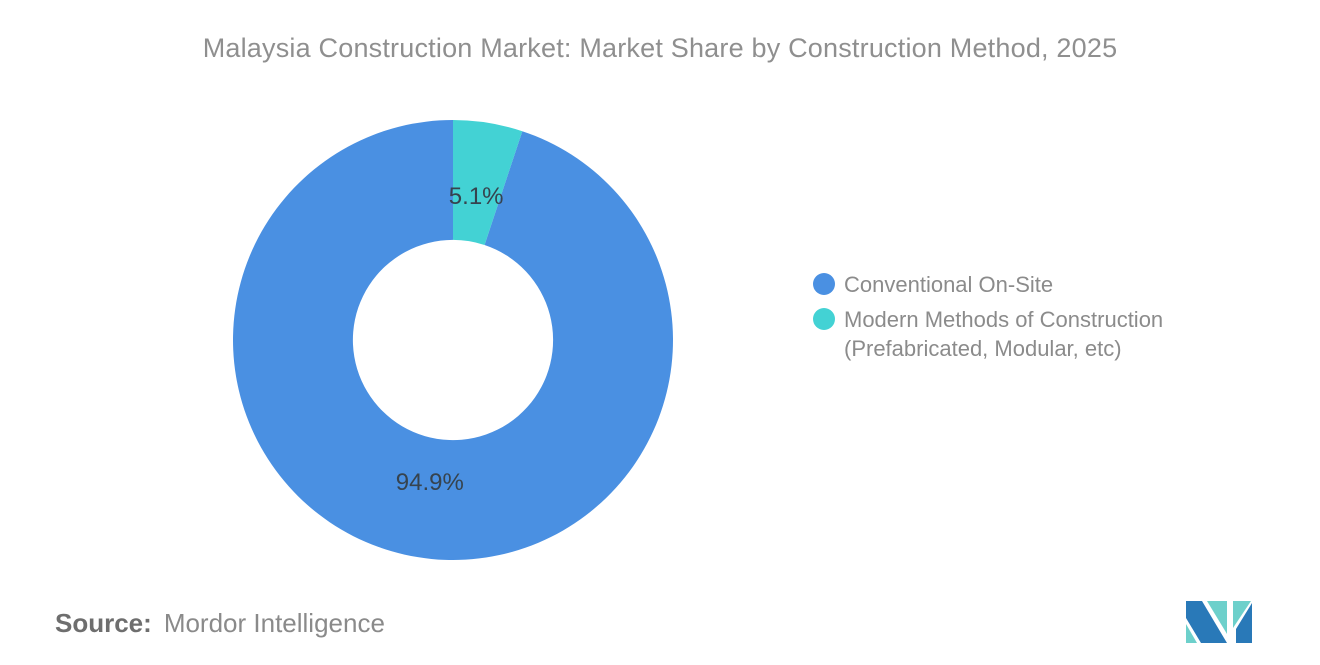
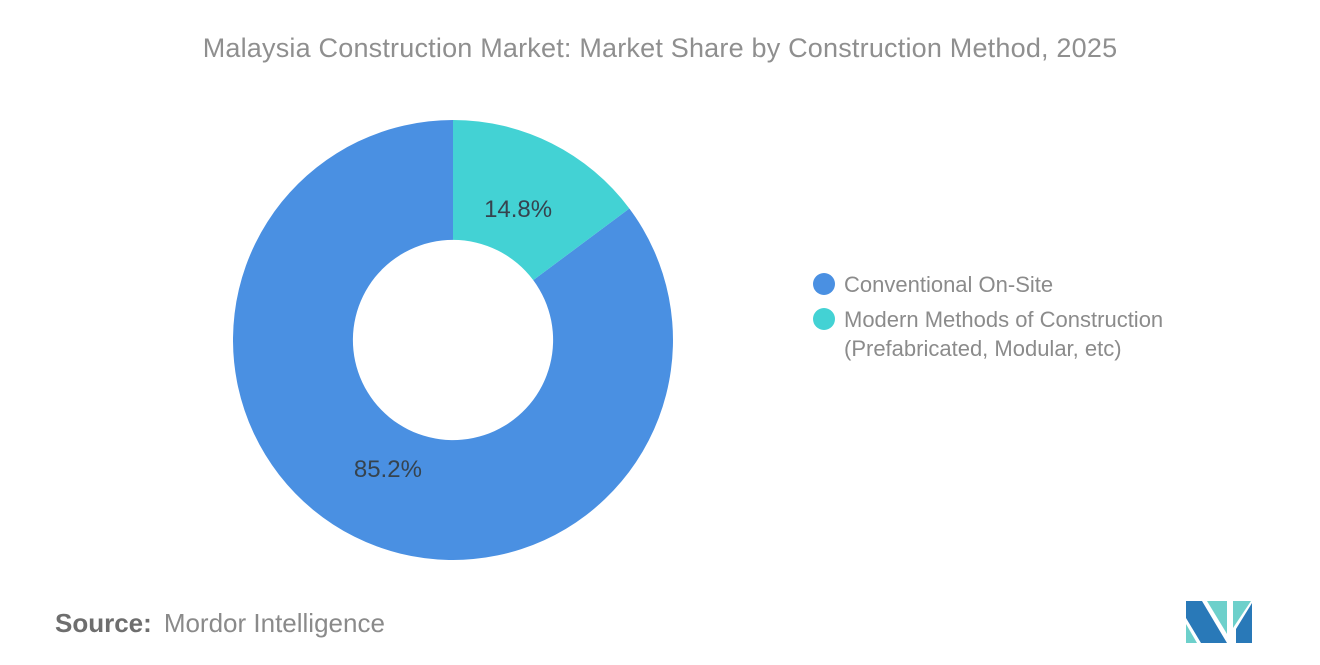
Conventional On-Site: 94.9% -> 85.2%
Modern Methods of Construction (Prefabricated, Modular, etc): 5.1% -> 14.8%
